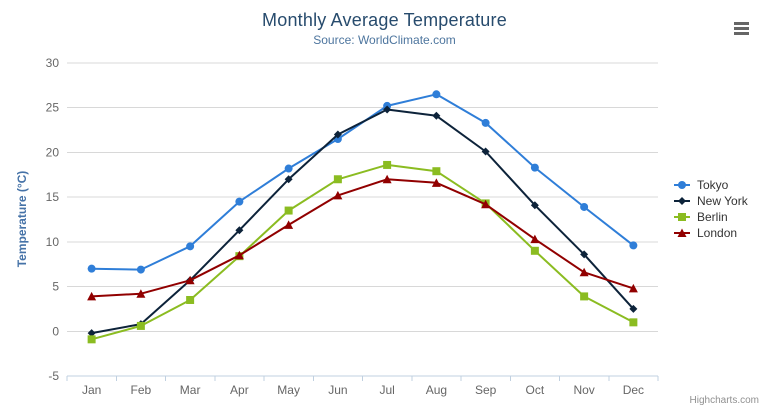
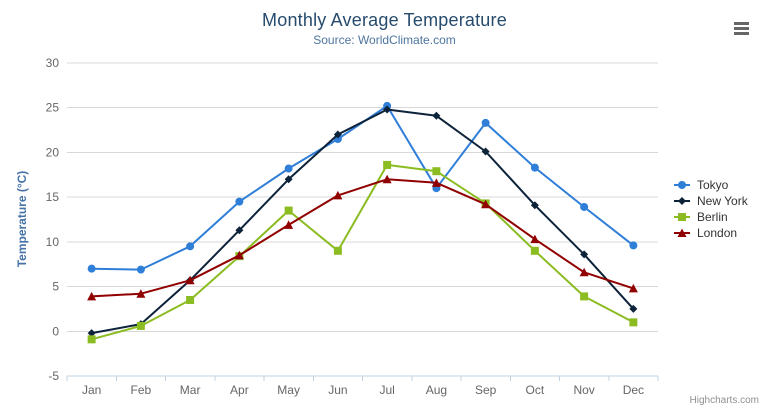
Berlin/Jun: 17 -> 9
Tokyo/Aug: 26 -> 16
